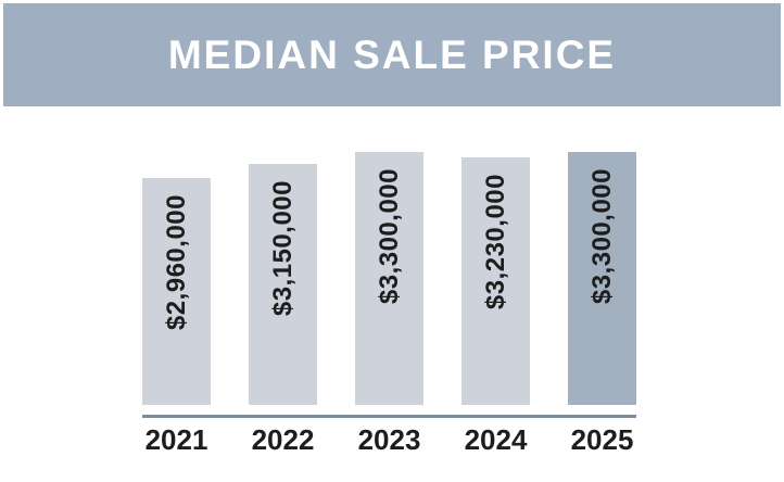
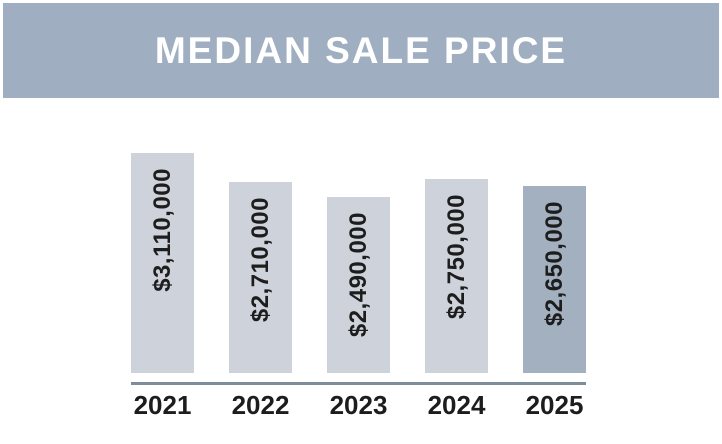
2021: $2,960,000 -> $3,110,000
2022: $3,150,000 -> $2,710,000
2023: $3,300,000 -> $2,490,000
2024: $3,230,000 -> $2,750,000
2025: $3,300,000 -> $2,650,000
